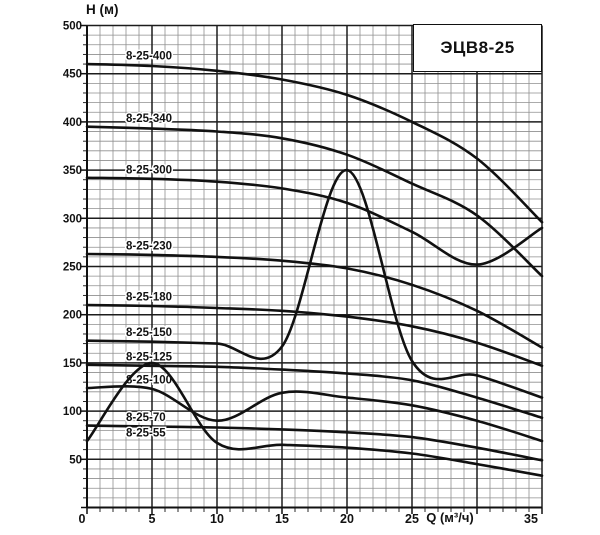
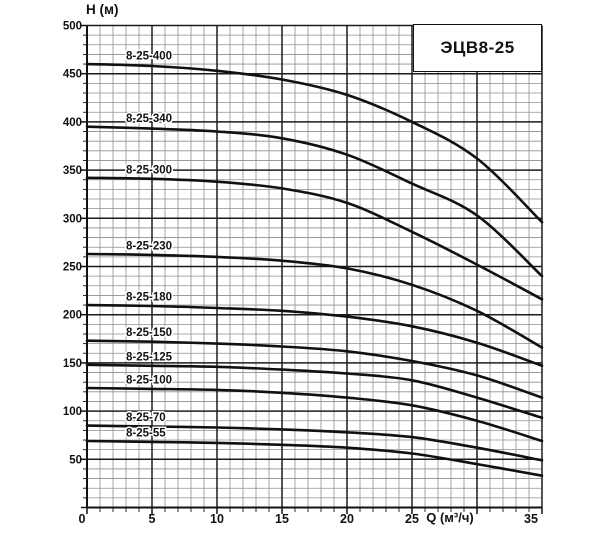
8-25-55/5: 150 -> 70
8-25-100/10: 90 -> 120
8-25-150/20: 350 -> 160
8-25-300/35: 290 -> 220
